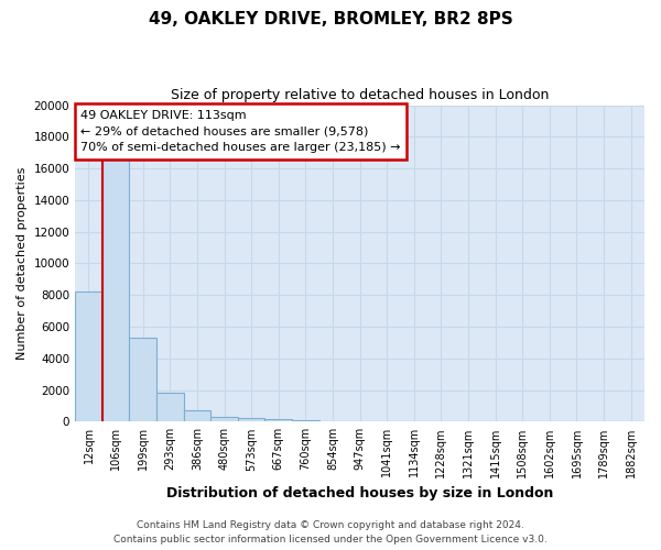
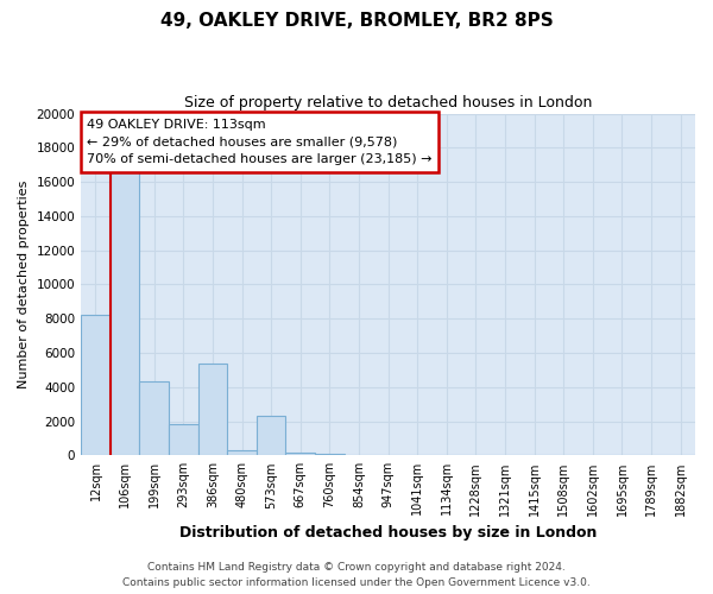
199sqm: 5300 -> 4300
386sqm: 800 -> 5400
573sqm: 200 -> 2300
